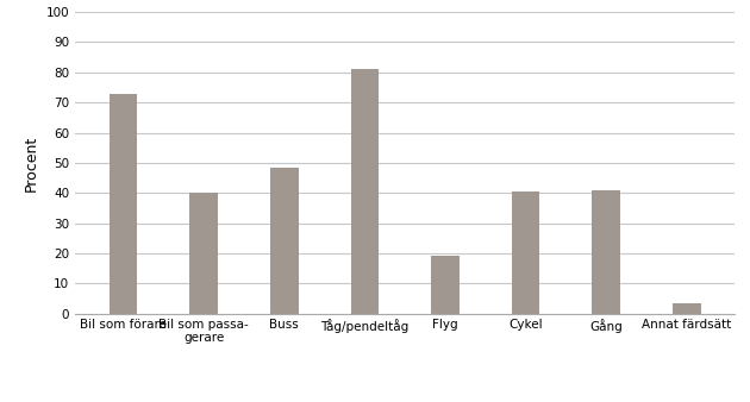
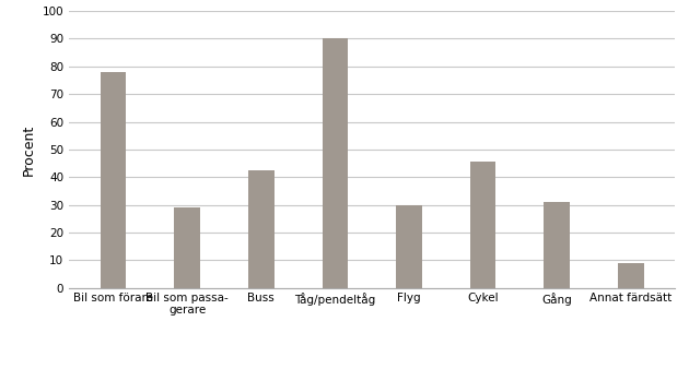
Bil som förare: 73.0 -> 78.0
Bil som passa- gerare: 40.0 -> 29.0
Buss: 48.5 -> 42.5
Tåg/pendeltåg: 81.0 -> 90.0
Flyg: 19.0 -> 30.0
Cykel: 40.5 -> 45.5
Gång: 41.0 -> 31.0
Annat färdsätt: 3.5 -> 9.0
